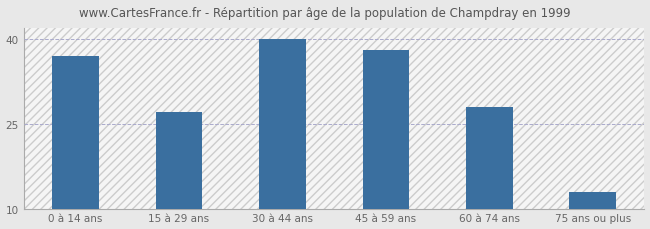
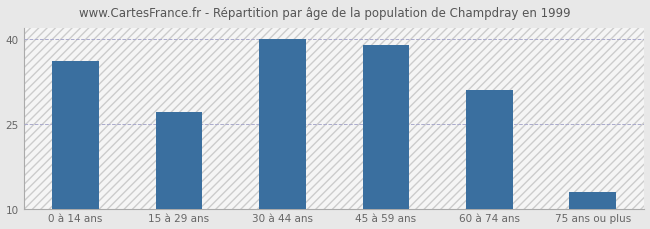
0 à 14 ans: 37 -> 36
45 à 59 ans: 38 -> 39
60 à 74 ans: 28 -> 31
